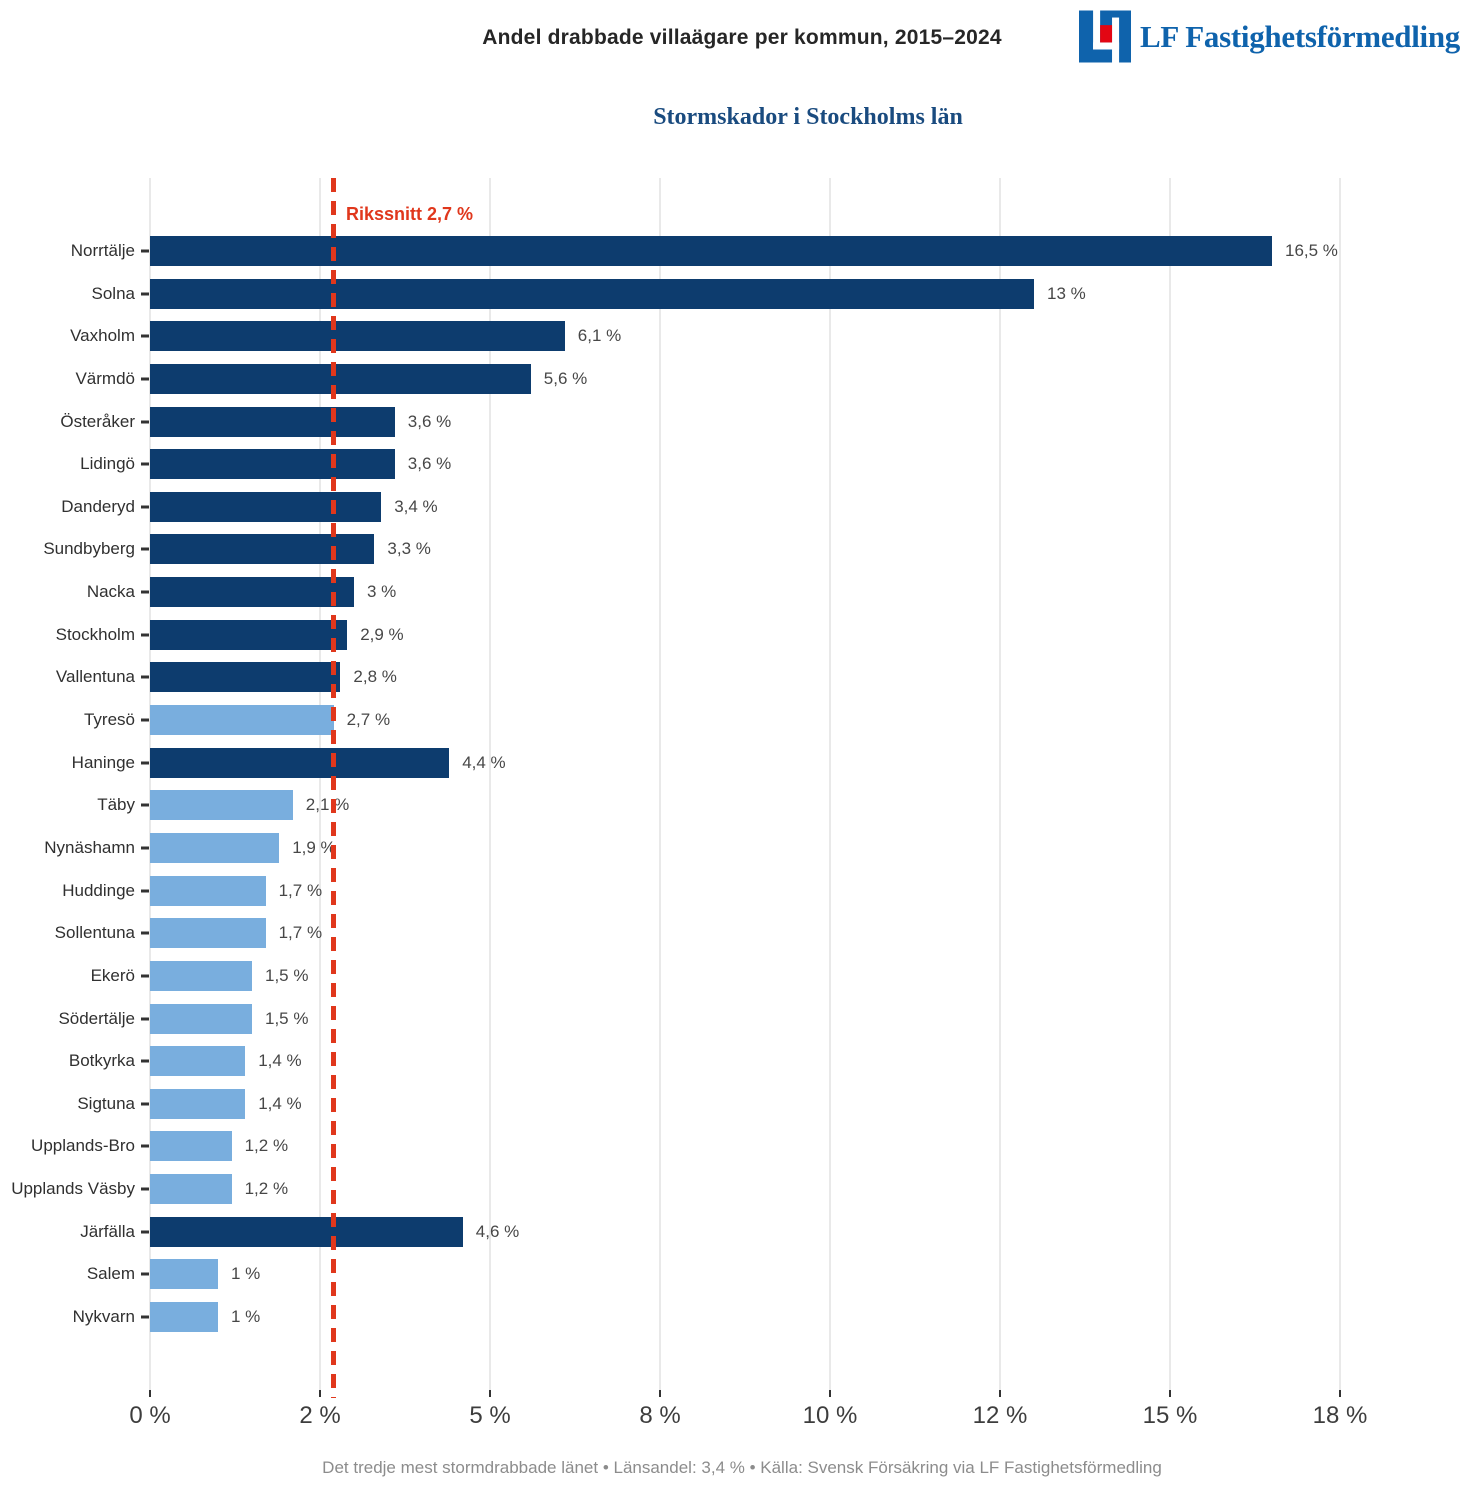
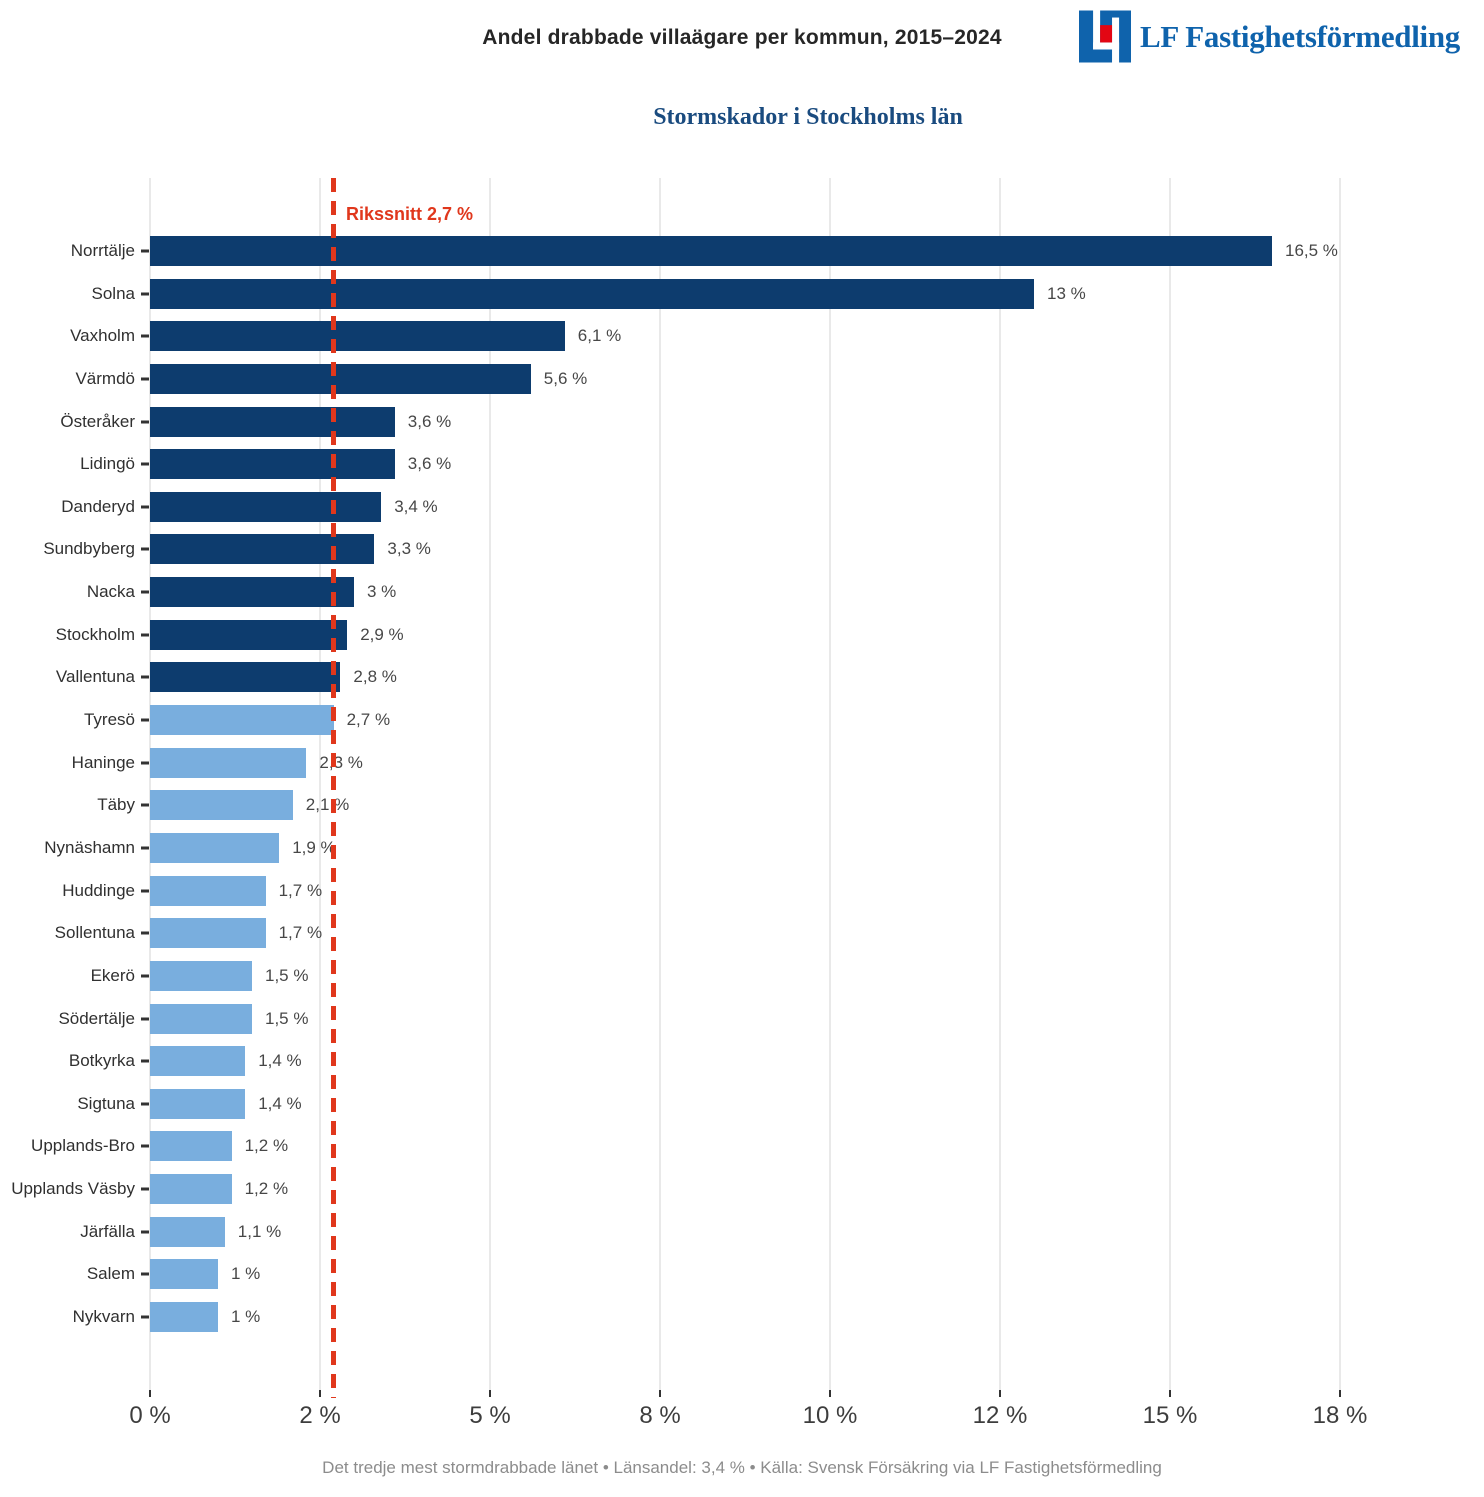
Haninge: 4,4 -> 2,3
Järfälla: 4,6 -> 1,1
